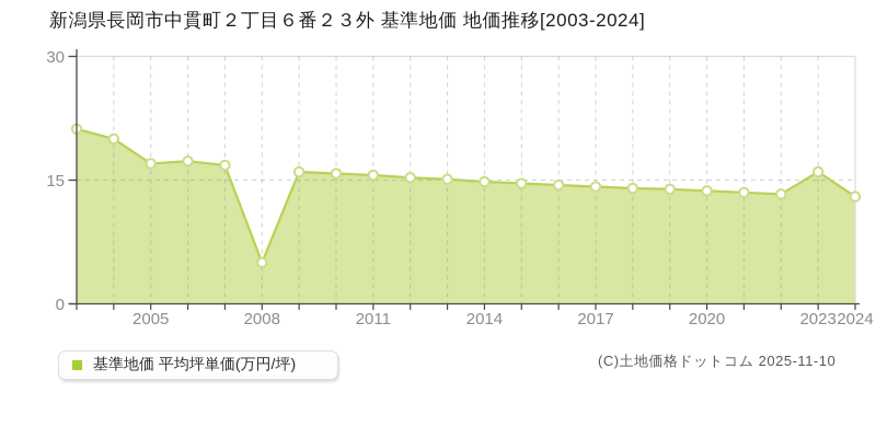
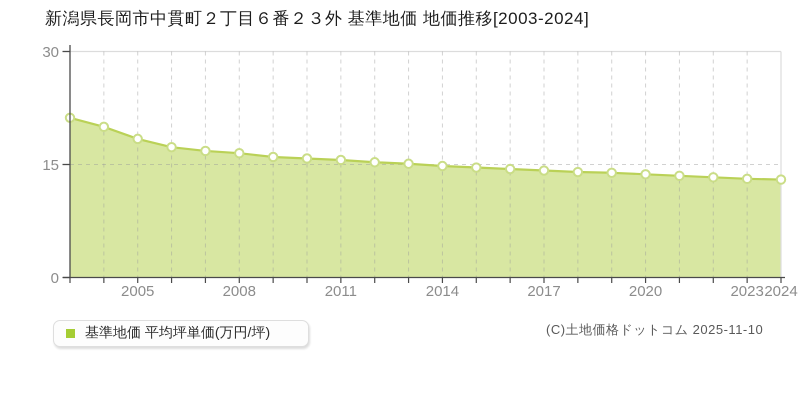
2005: 17 -> 18
2008: 5 -> 16
2023: 16 -> 13
